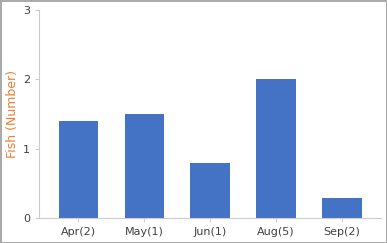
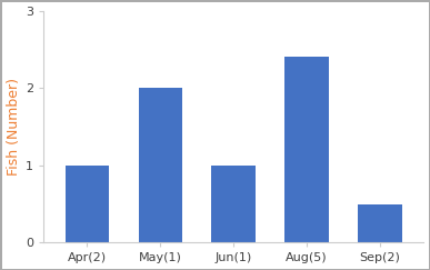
Apr(2): 1.4 -> 1.0
May(1): 1.5 -> 2.0
Jun(1): 0.8 -> 1.0
Aug(5): 2.0 -> 2.4
Sep(2): 0.3 -> 0.5
